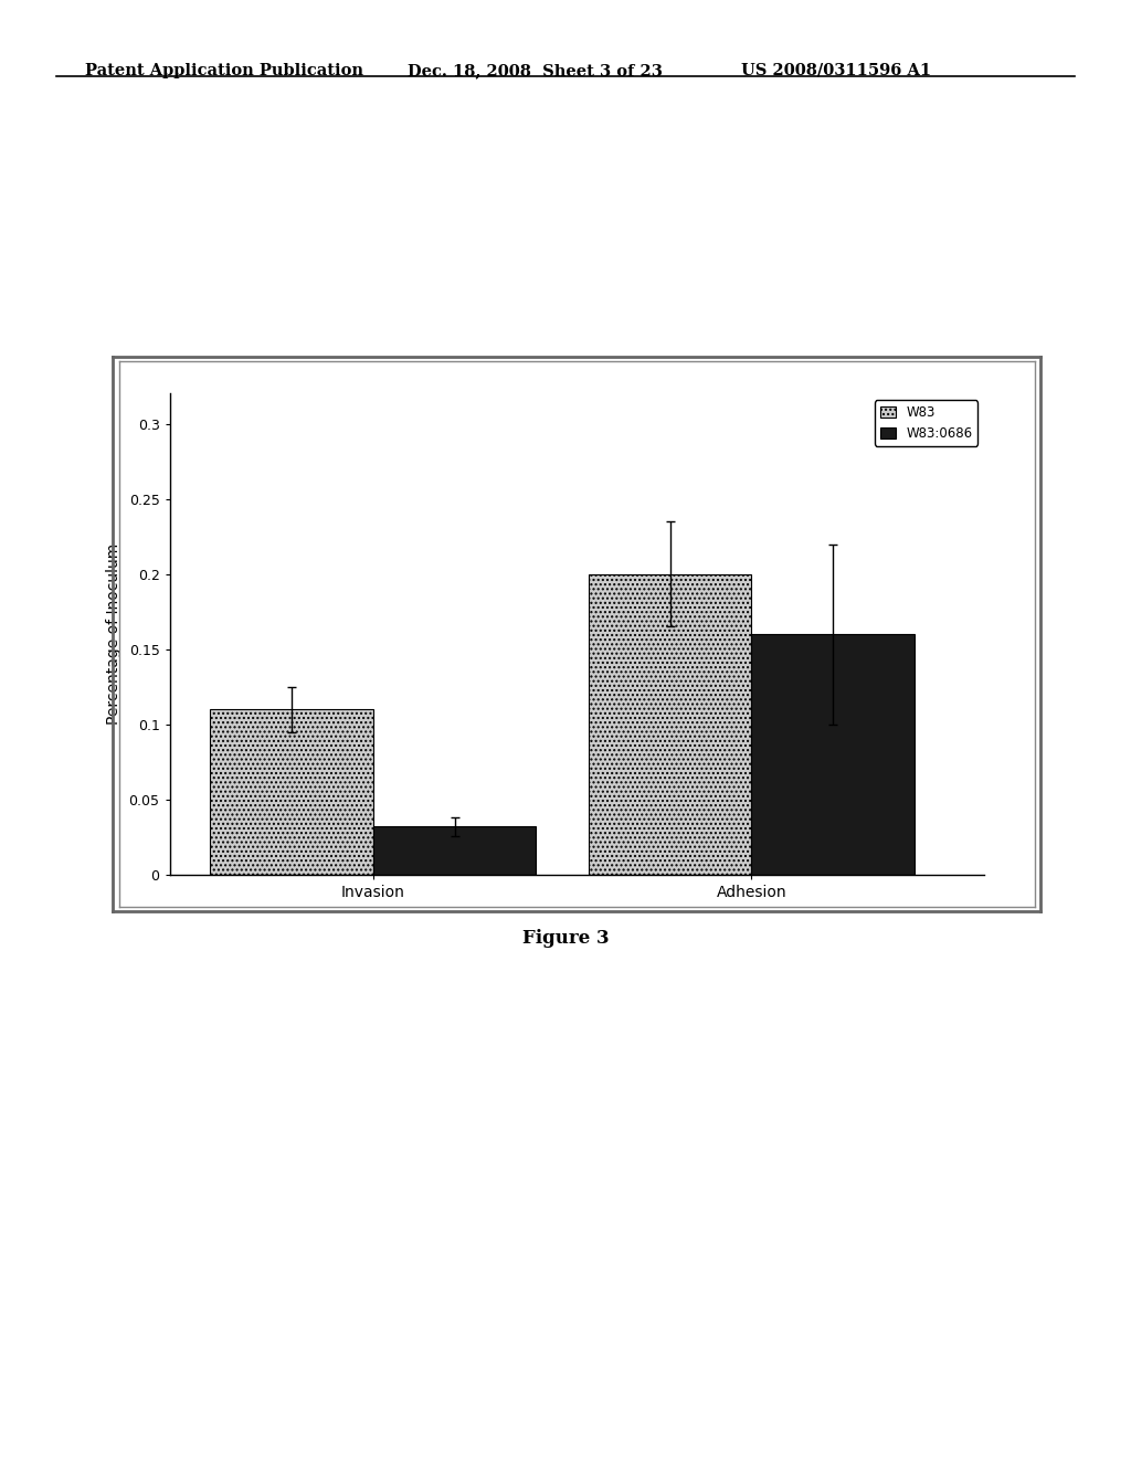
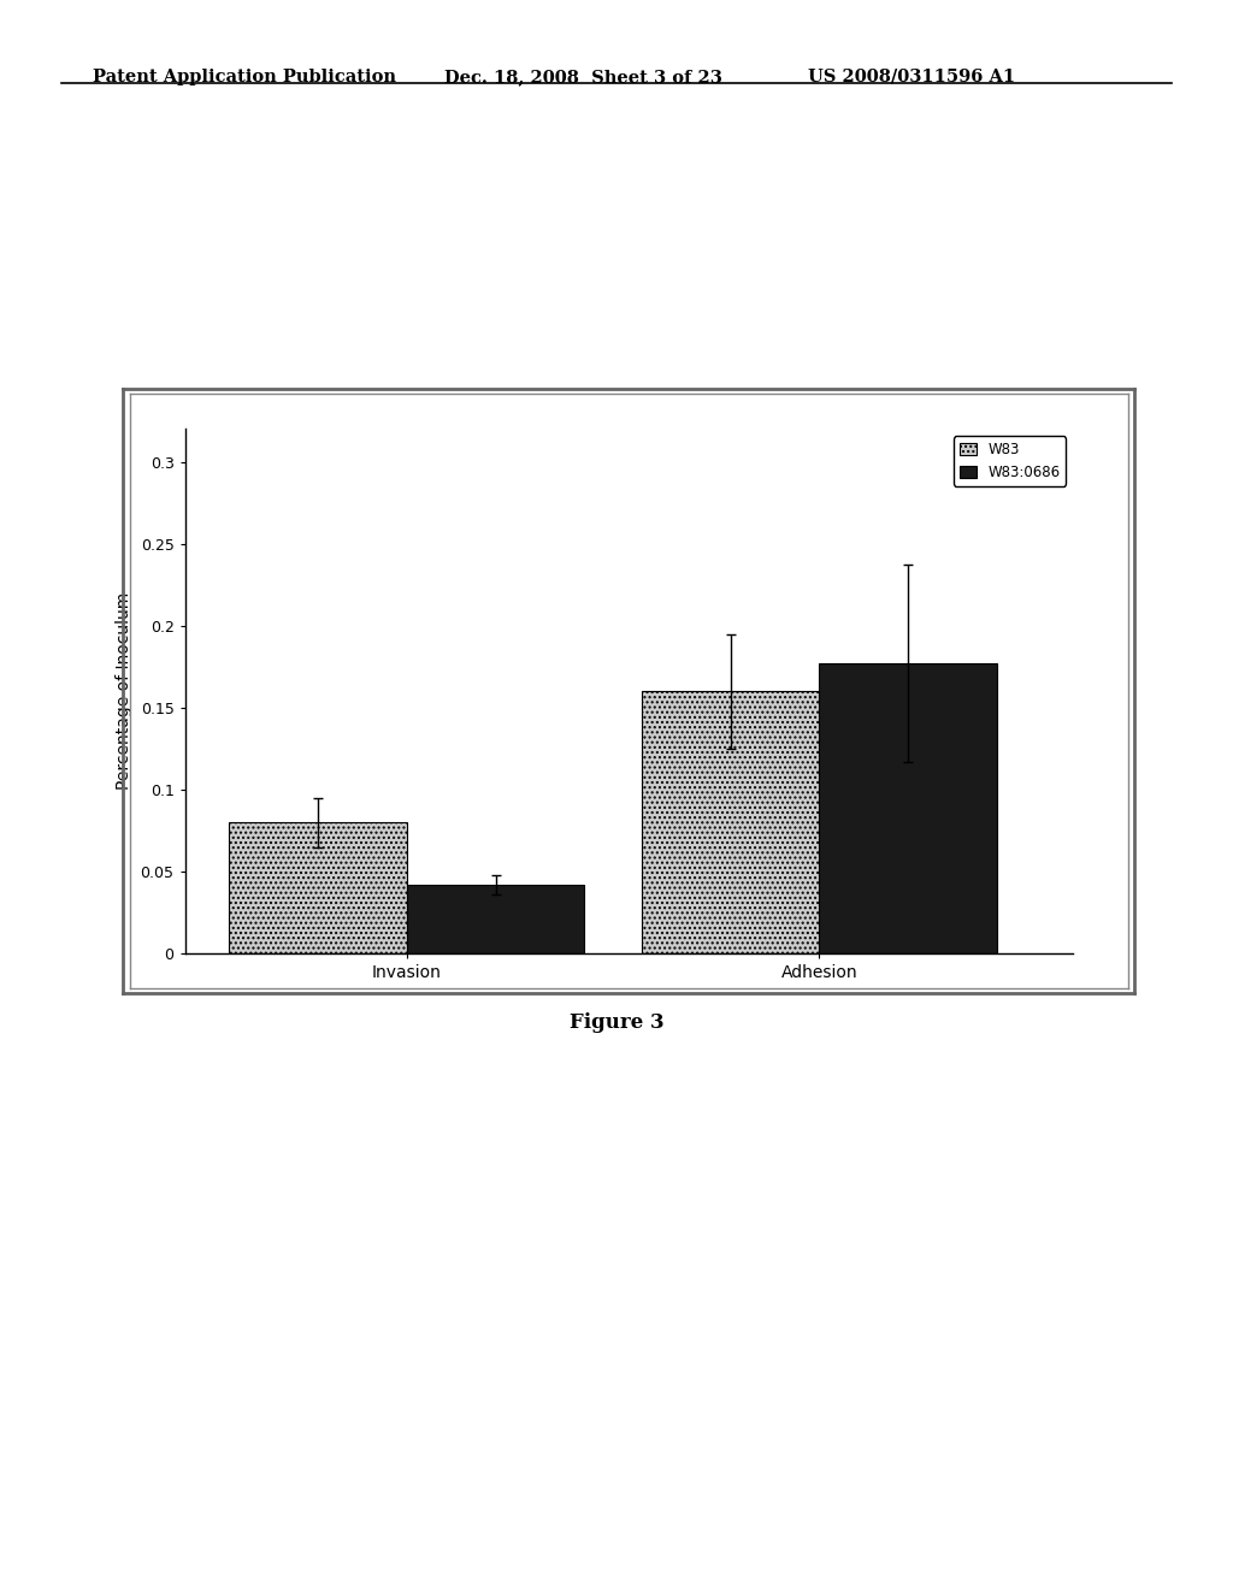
W83/Invasion: 0.11 -> 0.08
W83:0686/Invasion: 0.032 -> 0.042
W83/Adhesion: 0.20 -> 0.16
W83:0686/Adhesion: 0.160 -> 0.177
